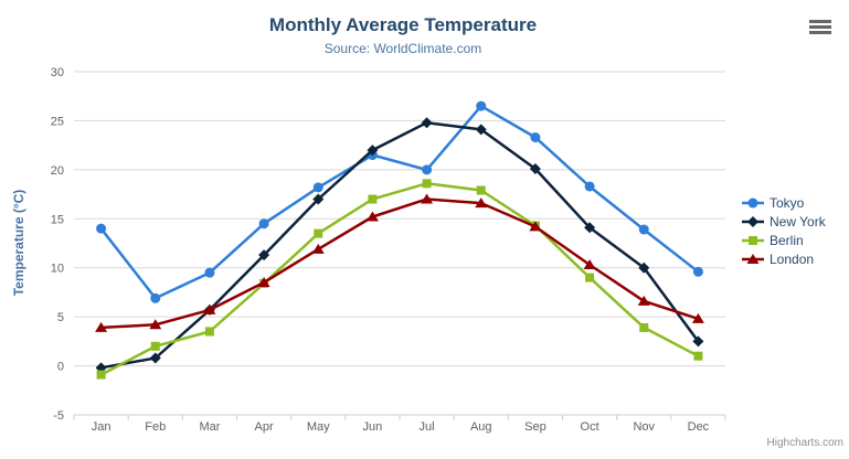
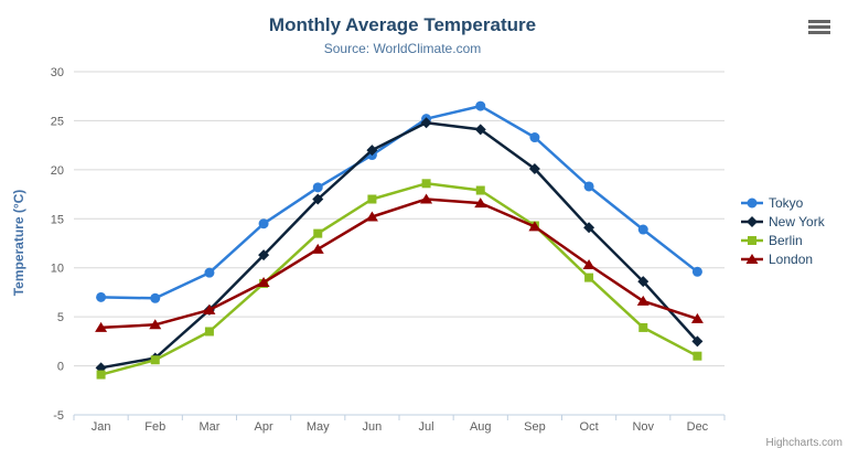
Tokyo/Jan: 14 -> 7
Berlin/Feb: 2 -> 1
Tokyo/Jul: 20 -> 25
New York/Nov: 10 -> 9
